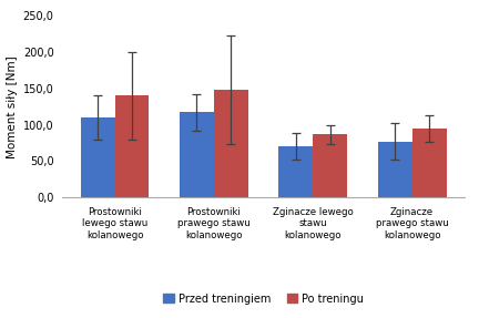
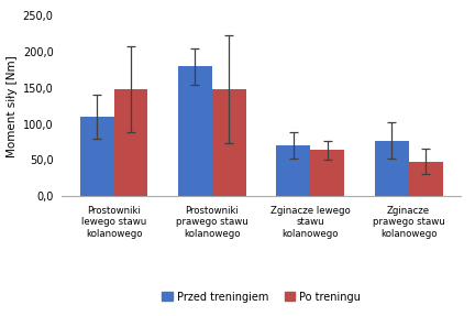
Po treningu/Prostowniki lewego stawu kolanowego: 140 -> 148
Przed treningiem/Prostowniki prawego stawu kolanowego: 117 -> 180
Po treningu/Zginacze lewego stawu kolanowego: 87 -> 64
Po treningu/Zginacze prawego stawu kolanowego: 95 -> 48
